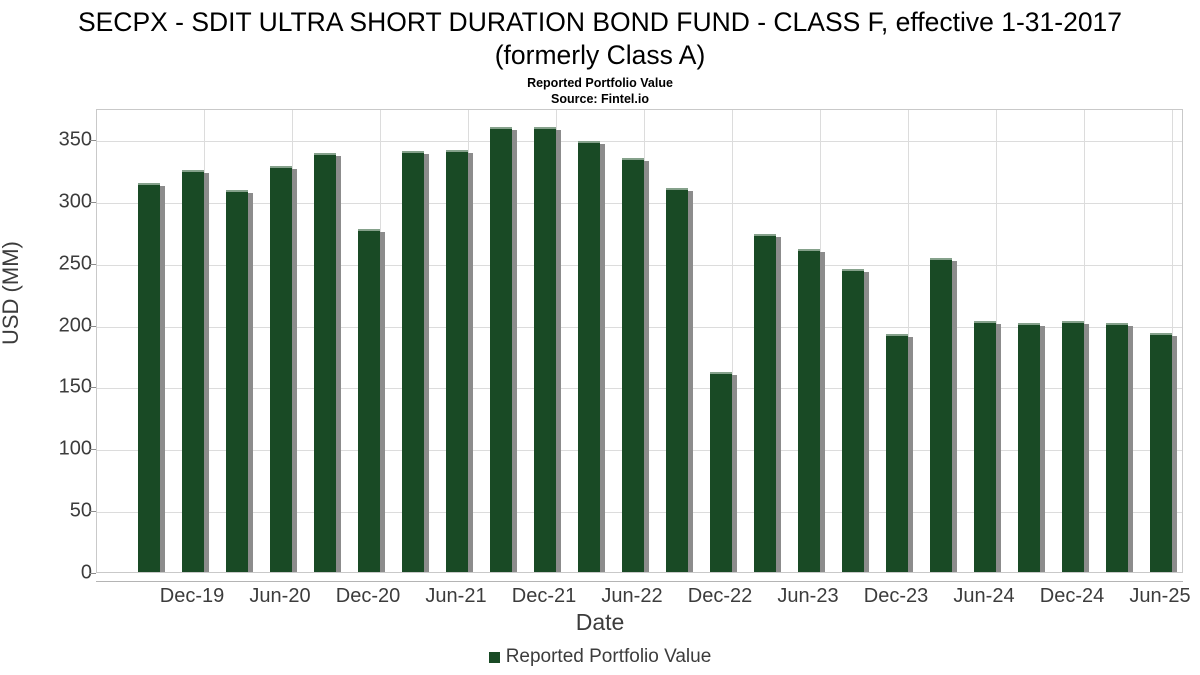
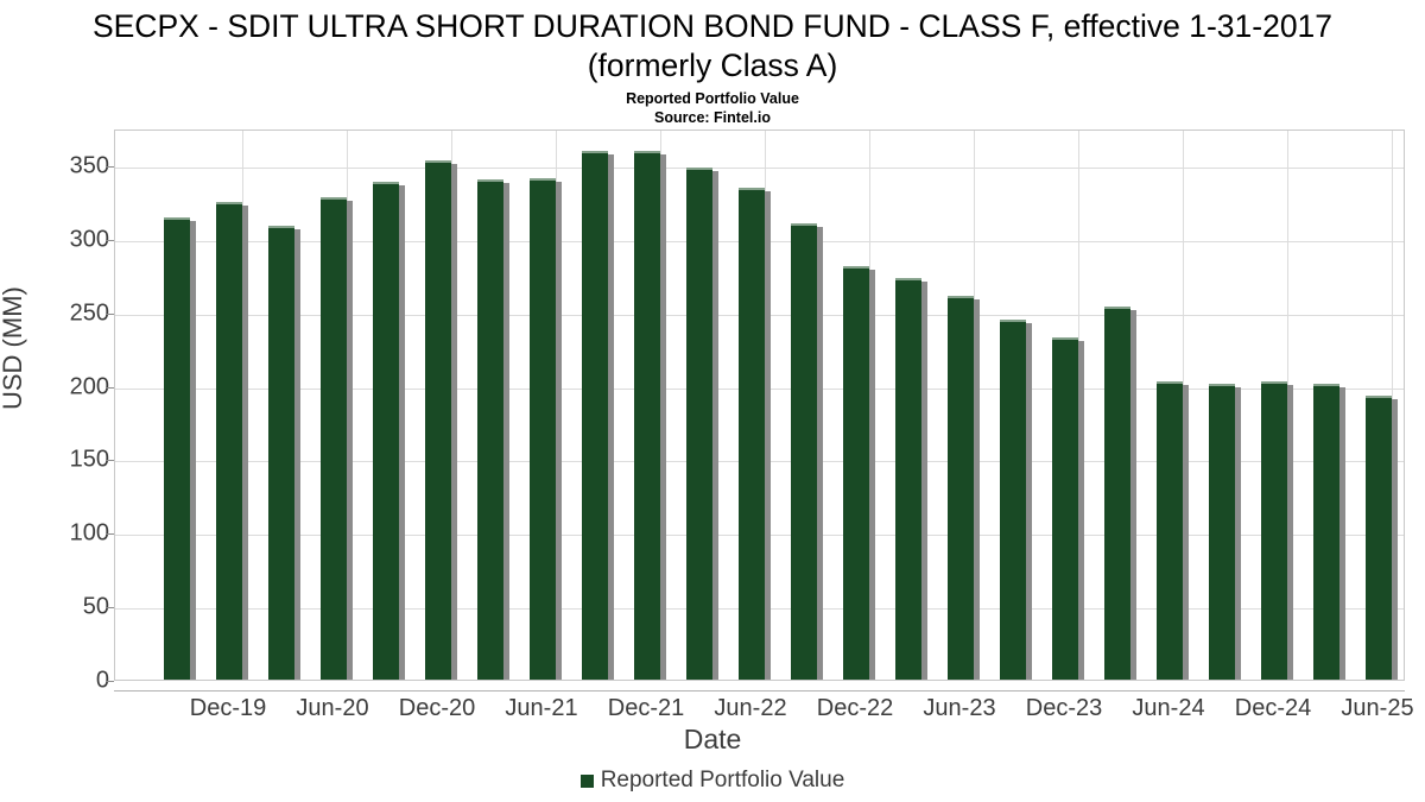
Dec-20: 277 -> 353
Dec-22: 162 -> 281
Dec-23: 192 -> 233
